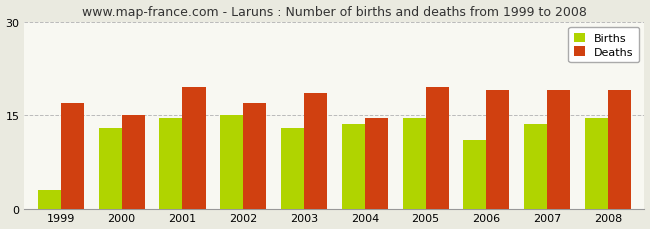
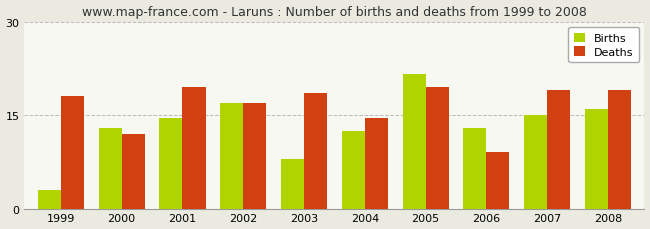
Deaths/1999: 17.0 -> 18.0
Deaths/2000: 15.0 -> 12.0
Births/2002: 15.0 -> 17.0
Births/2003: 13.0 -> 8.0
Births/2004: 13.5 -> 12.4
Births/2005: 14.5 -> 21.6
Births/2006: 11.0 -> 13.0
Deaths/2006: 19.0 -> 9.0
Births/2007: 13.5 -> 15.0
Births/2008: 14.5 -> 16.0
